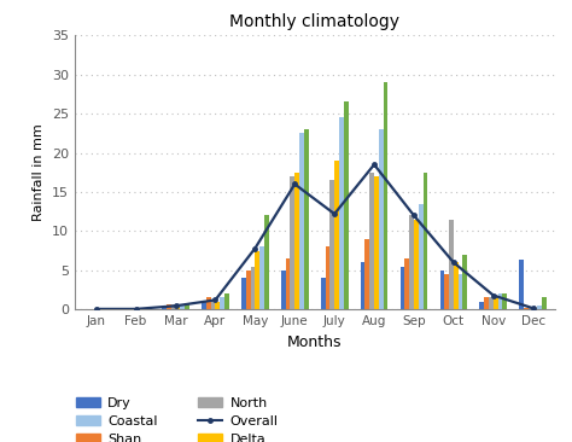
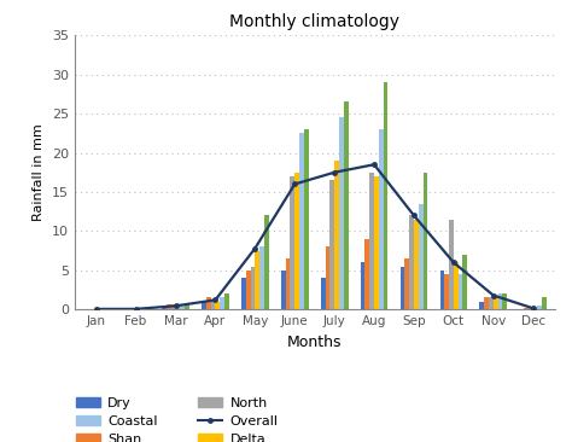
Overall/July: 12.2 -> 17.5
Dry/Dec: 6.4 -> 0.1
